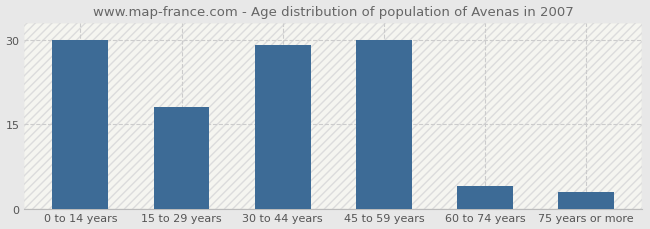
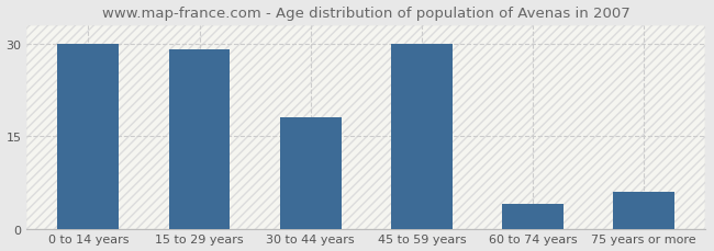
15 to 29 years: 18 -> 29
30 to 44 years: 29 -> 18
75 years or more: 3 -> 6
